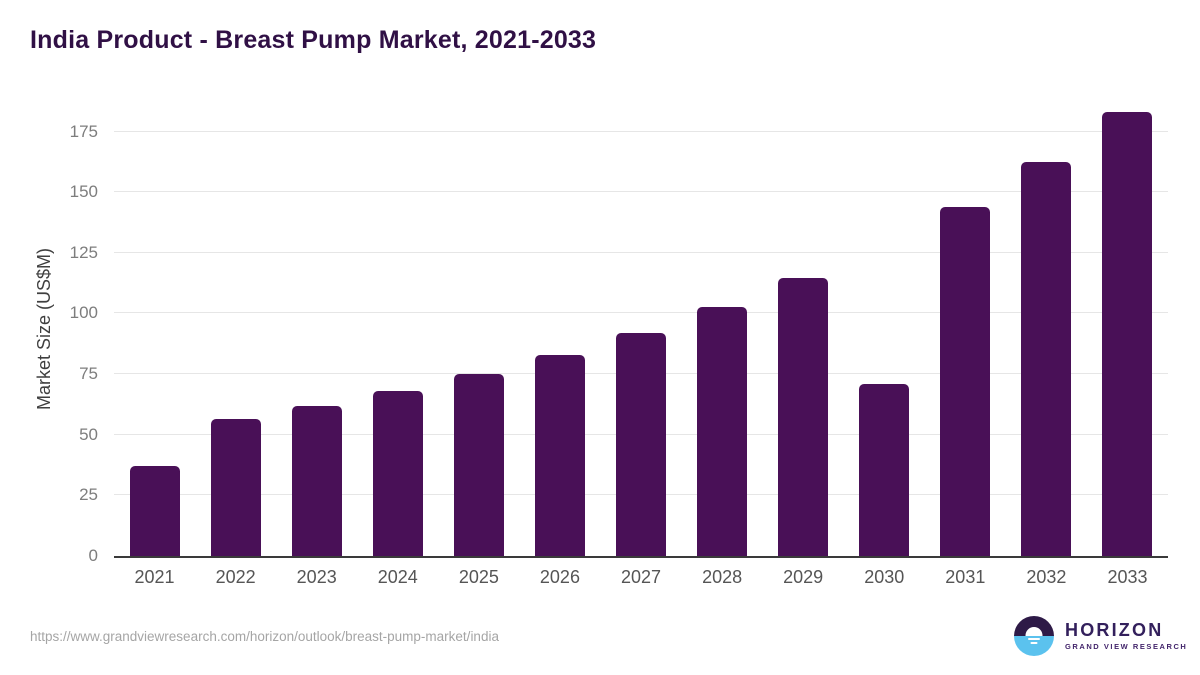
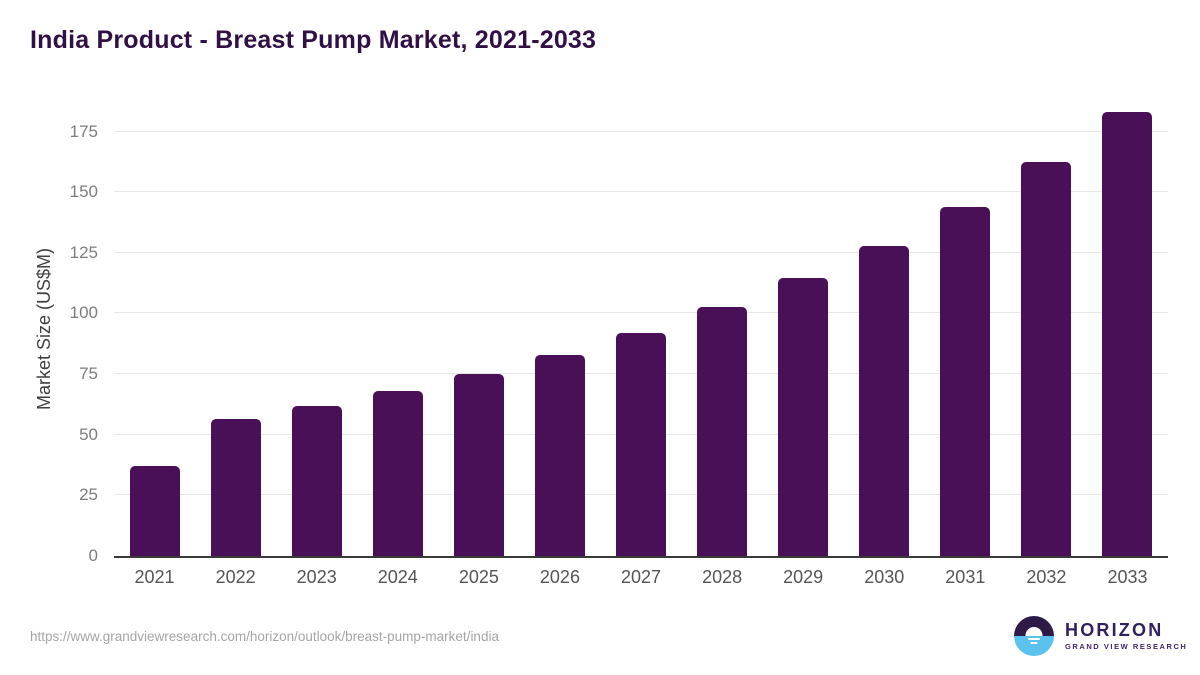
2030: 71 -> 128
